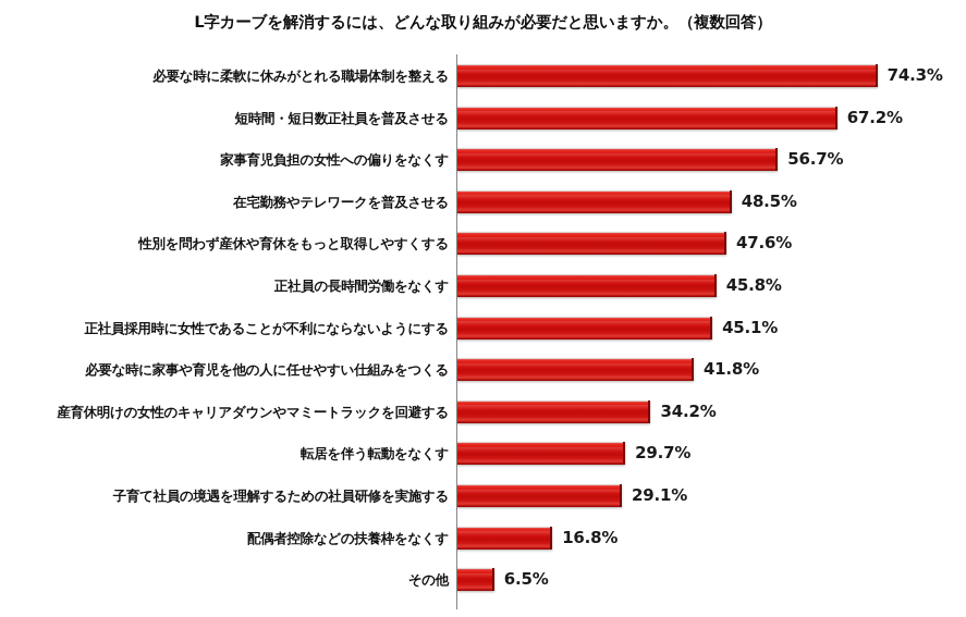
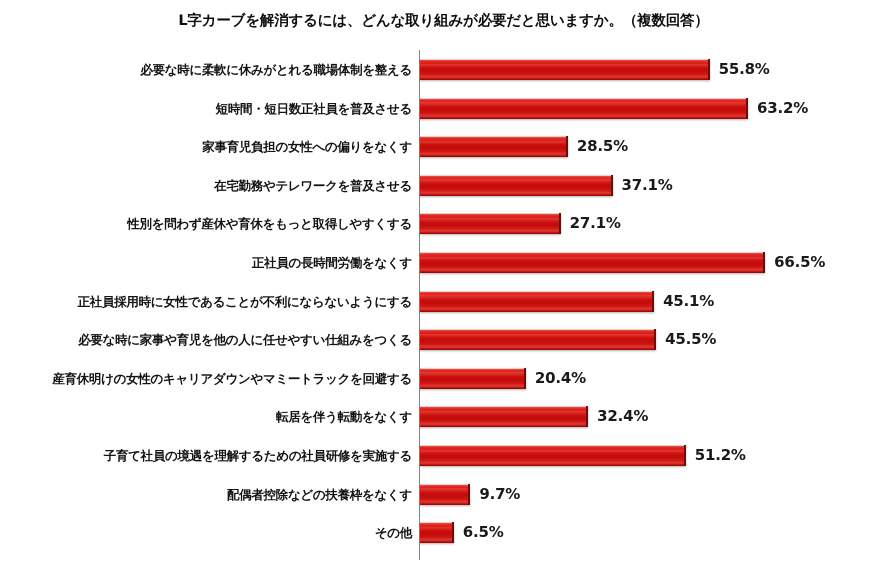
必要な時に柔軟に休みがとれる職場体制を整える: 74.3% -> 55.8%
短時間・短日数正社員を普及させる: 67.2% -> 63.2%
家事育児負担の女性への偏りをなくす: 56.7% -> 28.5%
在宅勤務やテレワークを普及させる: 48.5% -> 37.1%
性別を問わず産休や育休をもっと取得しやすくする: 47.6% -> 27.1%
正社員の長時間労働をなくす: 45.8% -> 66.5%
必要な時に家事や育児を他の人に任せやすい仕組みをつくる: 41.8% -> 45.5%
産育休明けの女性のキャリアダウンやマミートラックを回避する: 34.2% -> 20.4%
転居を伴う転動をなくす: 29.7% -> 32.4%
子育て社員の境遇を理解するための社員研修を実施する: 29.1% -> 51.2%
配偶者控除などの扶養枠をなくす: 16.8% -> 9.7%
